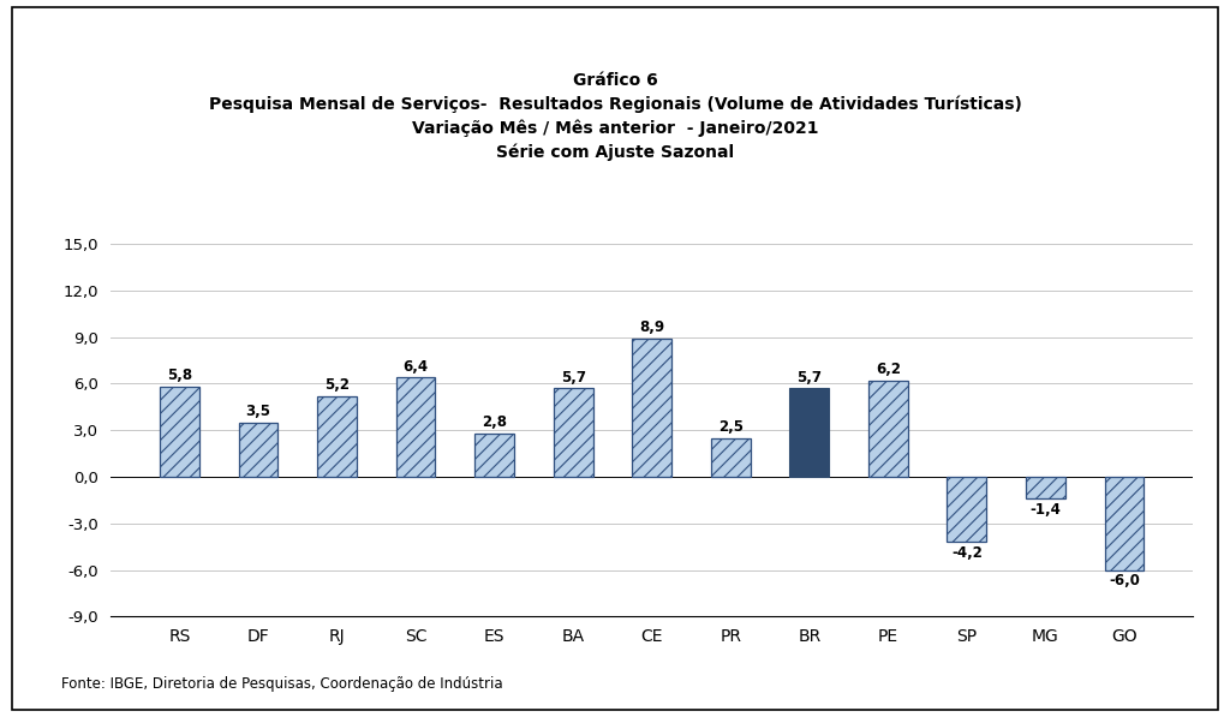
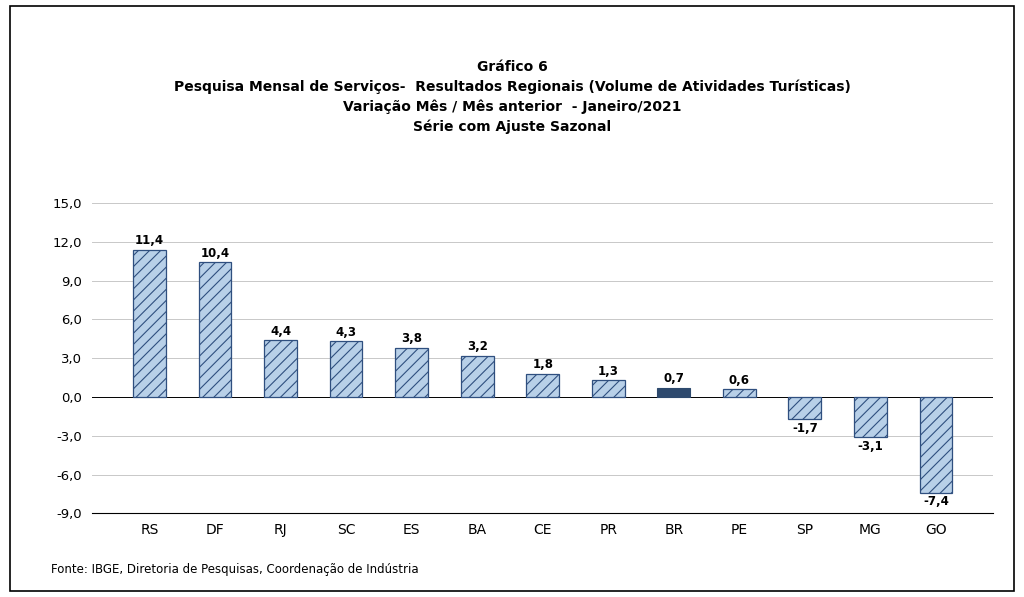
RS: 5,8 -> 11,4
DF: 3,5 -> 10,4
RJ: 5,2 -> 4,4
SC: 6,4 -> 4,3
ES: 2,8 -> 3,8
BA: 5,7 -> 3,2
CE: 8,9 -> 1,8
PR: 2,5 -> 1,3
BR: 5,7 -> 0,7
PE: 6,2 -> 0,6
SP: -4,2 -> -1,7
MG: -1,4 -> -3,1
GO: -6,0 -> -7,4
